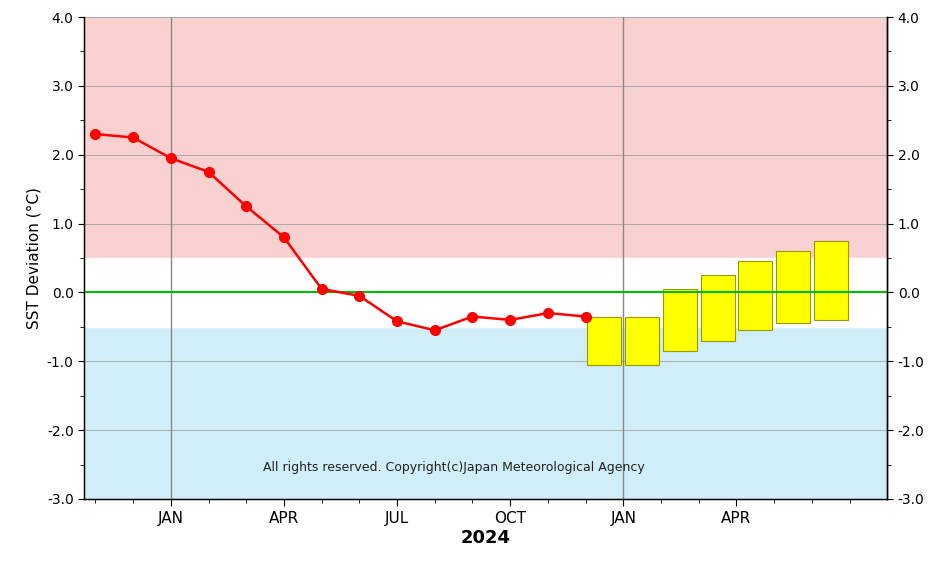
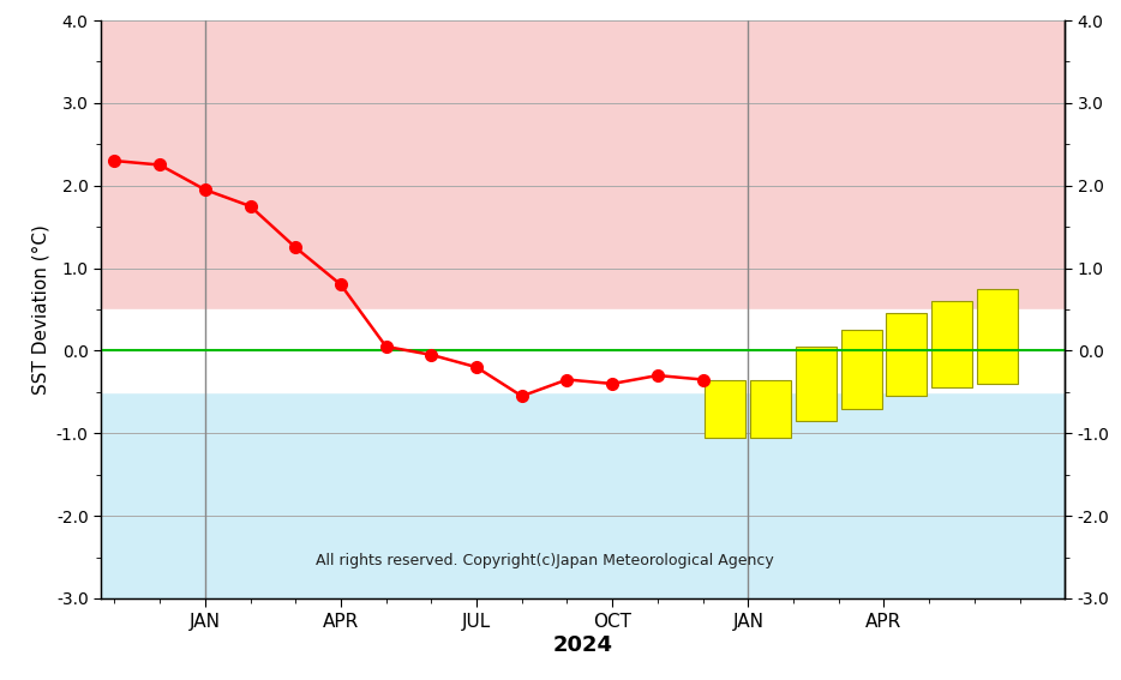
JUL: -0.42 -> -0.20
